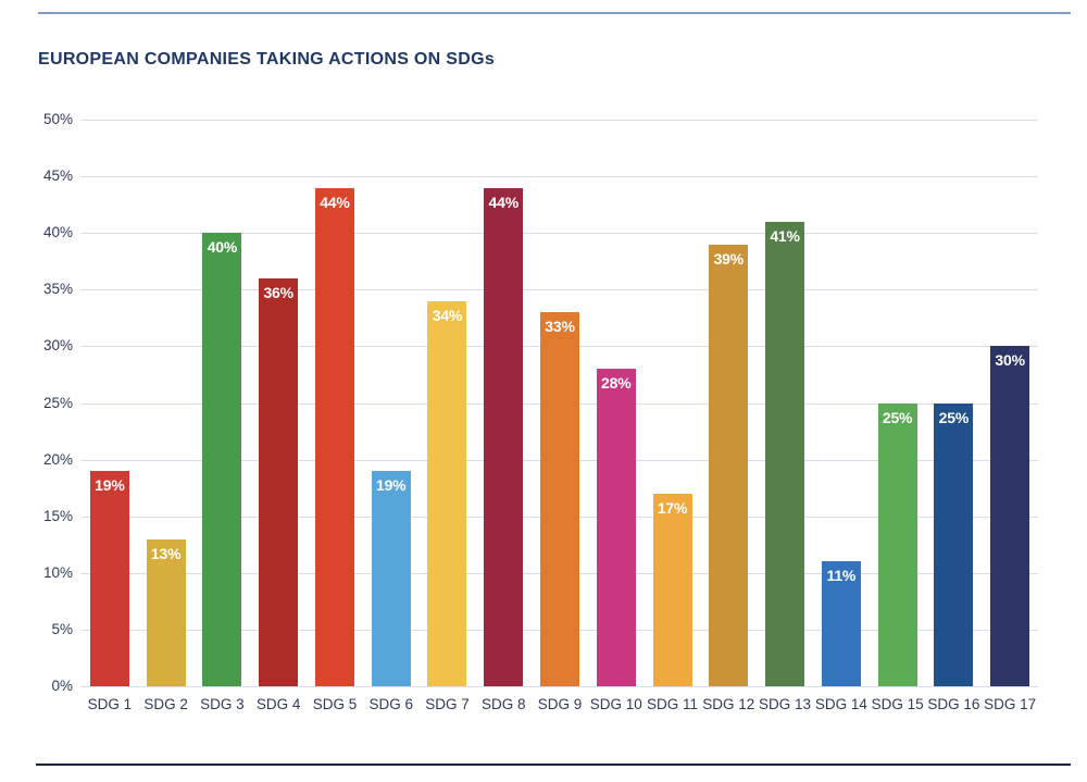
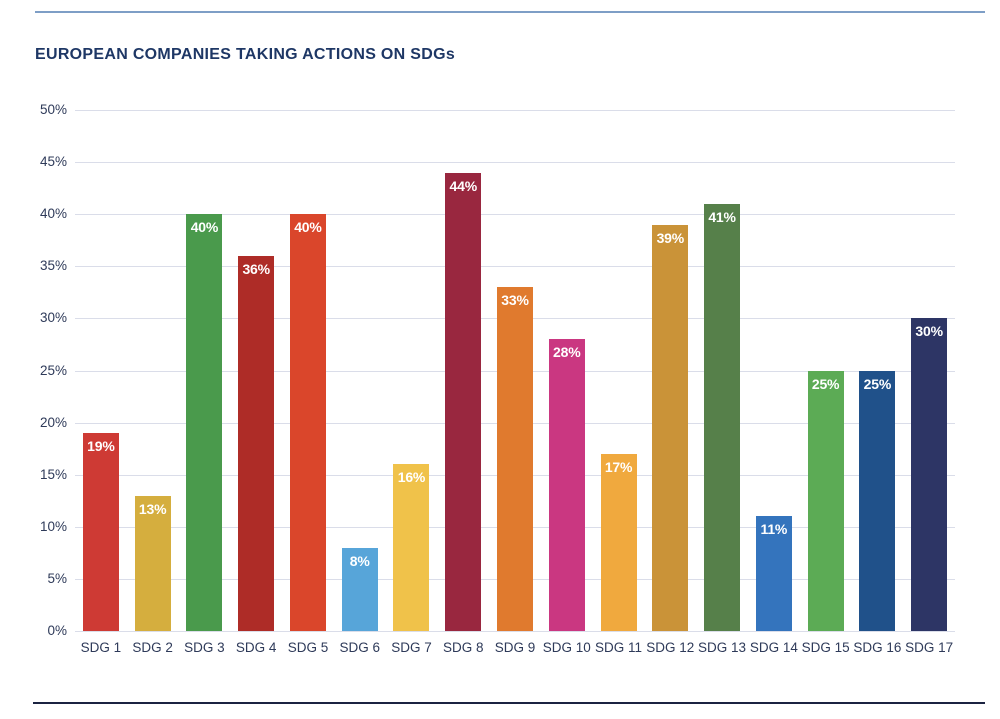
SDG 5: 44% -> 40%
SDG 6: 19% -> 8%
SDG 7: 34% -> 16%
